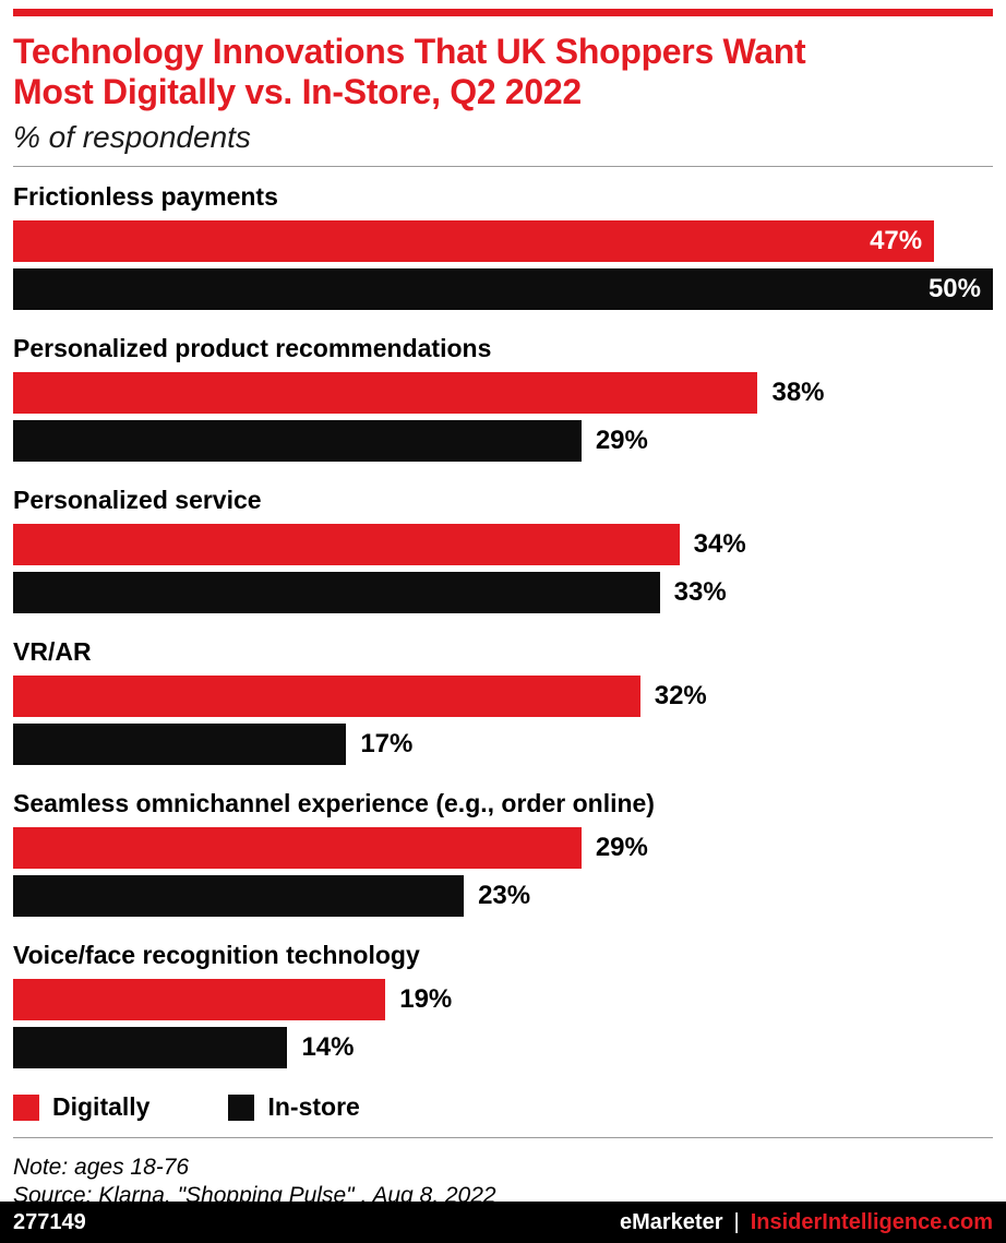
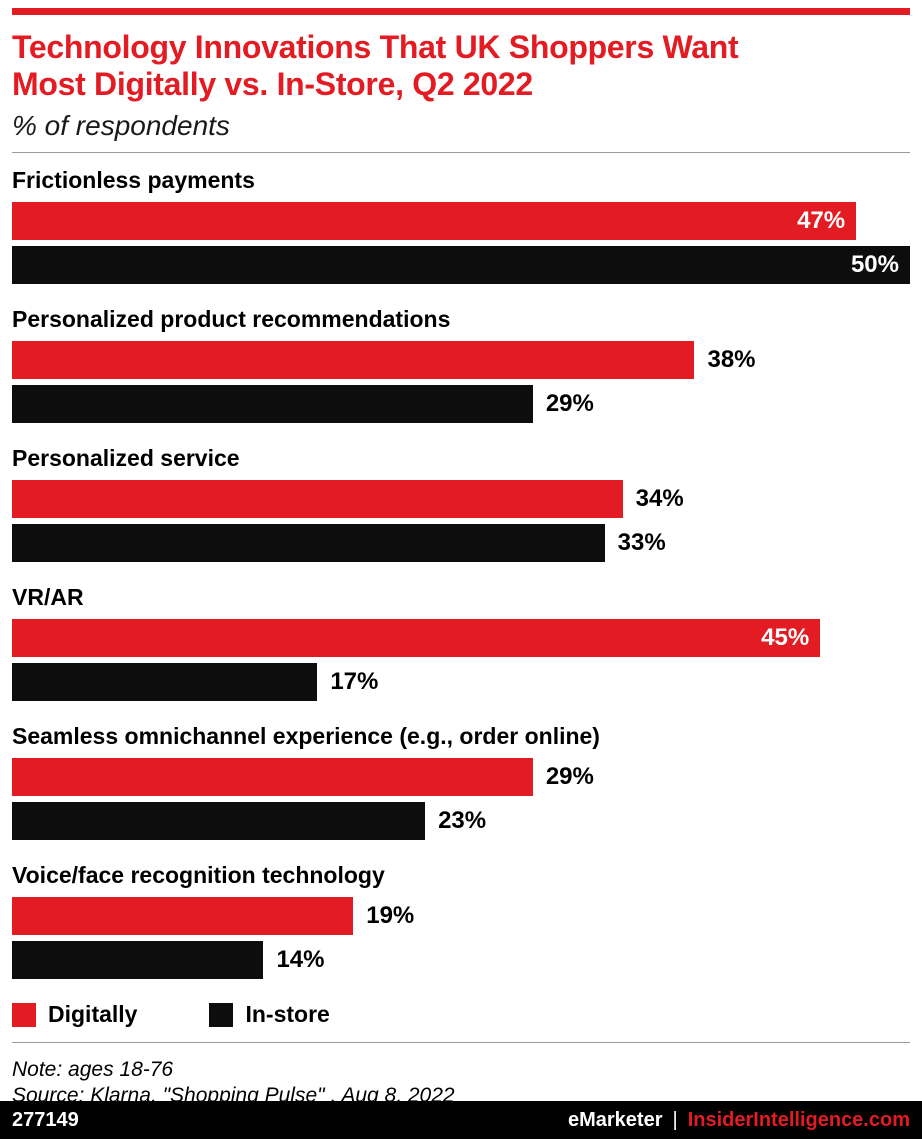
Digitally/VR/AR: 32% -> 45%
